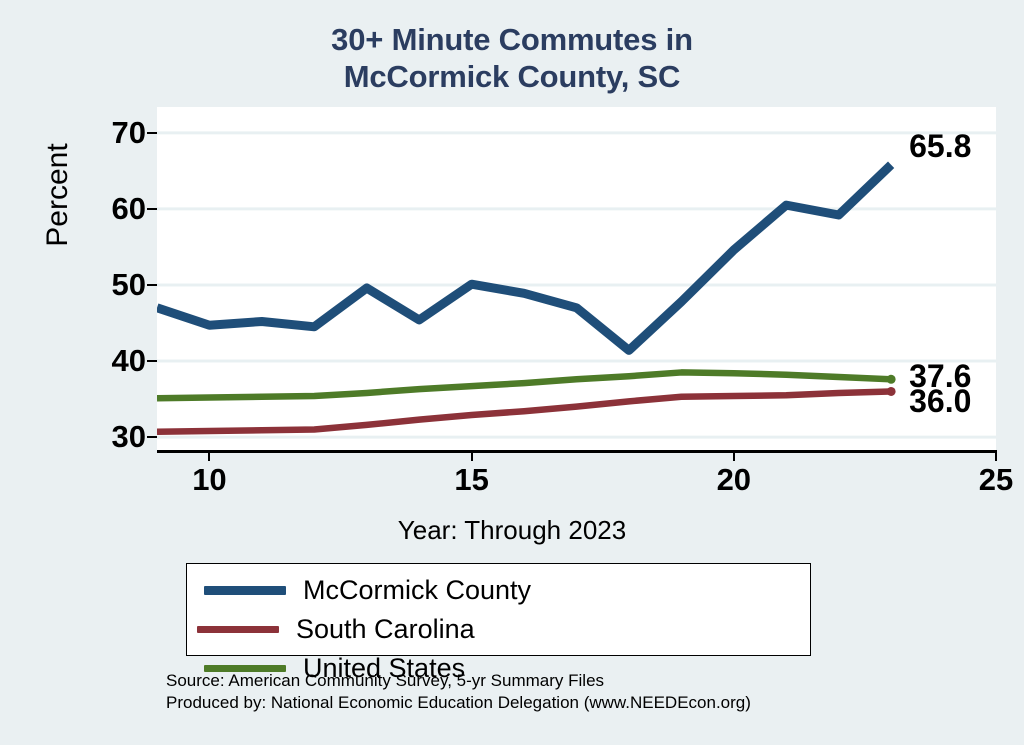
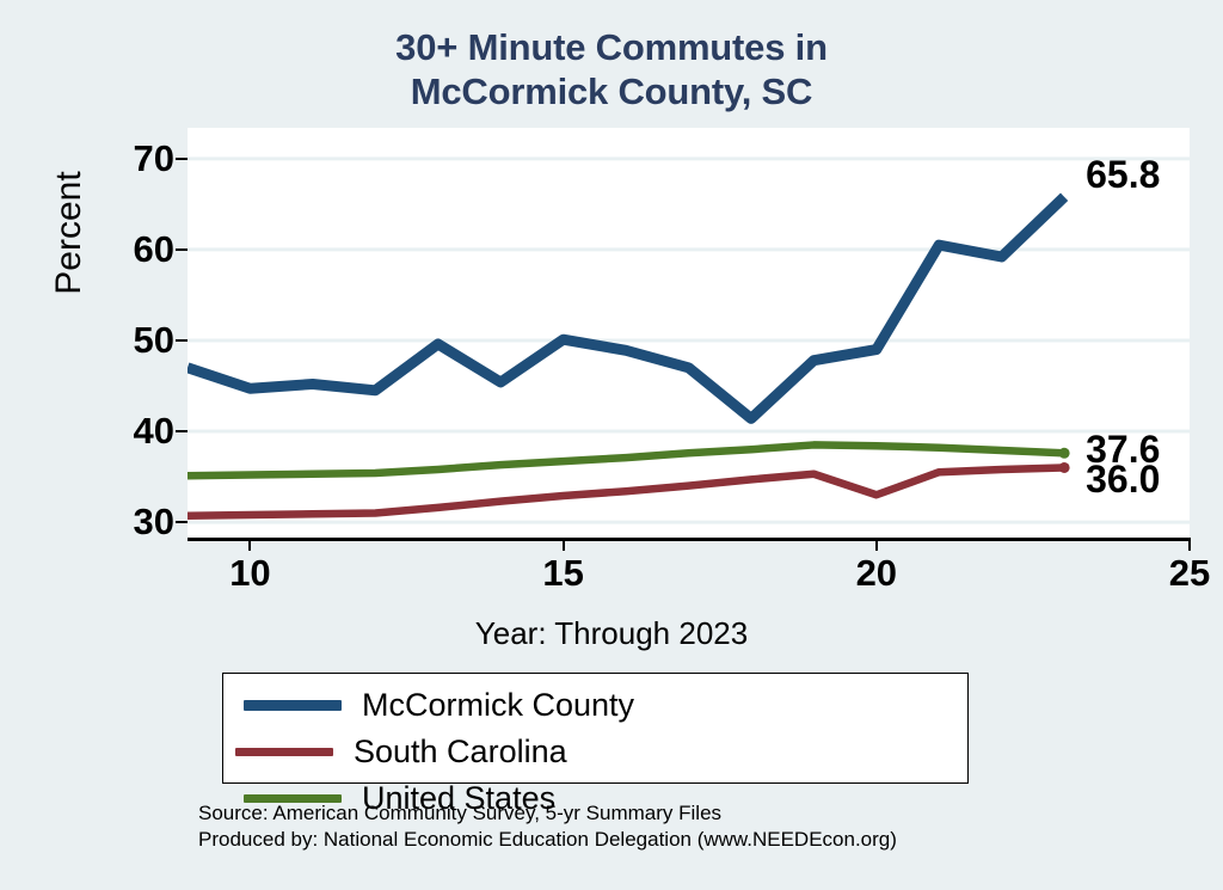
McCormick County/20: 55 -> 49
South Carolina/20: 35 -> 33
